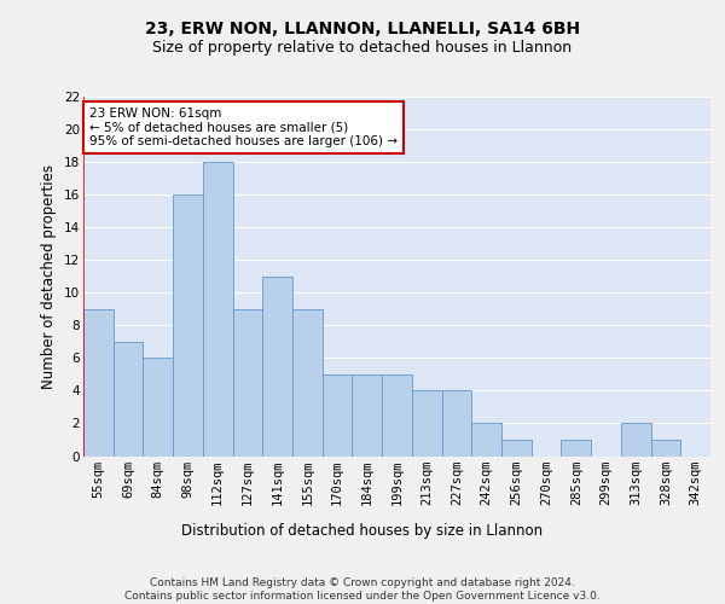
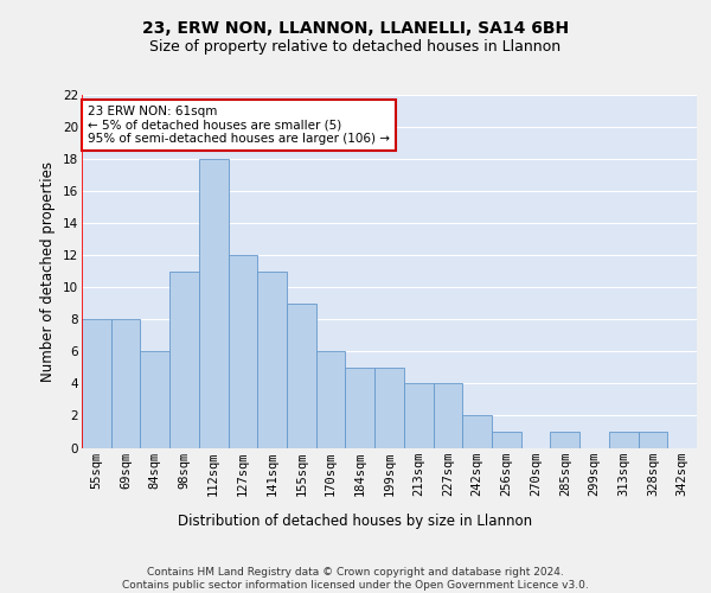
55sqm: 9 -> 8
69sqm: 7 -> 8
98sqm: 16 -> 11
127sqm: 9 -> 12
170sqm: 5 -> 6
313sqm: 2 -> 1
